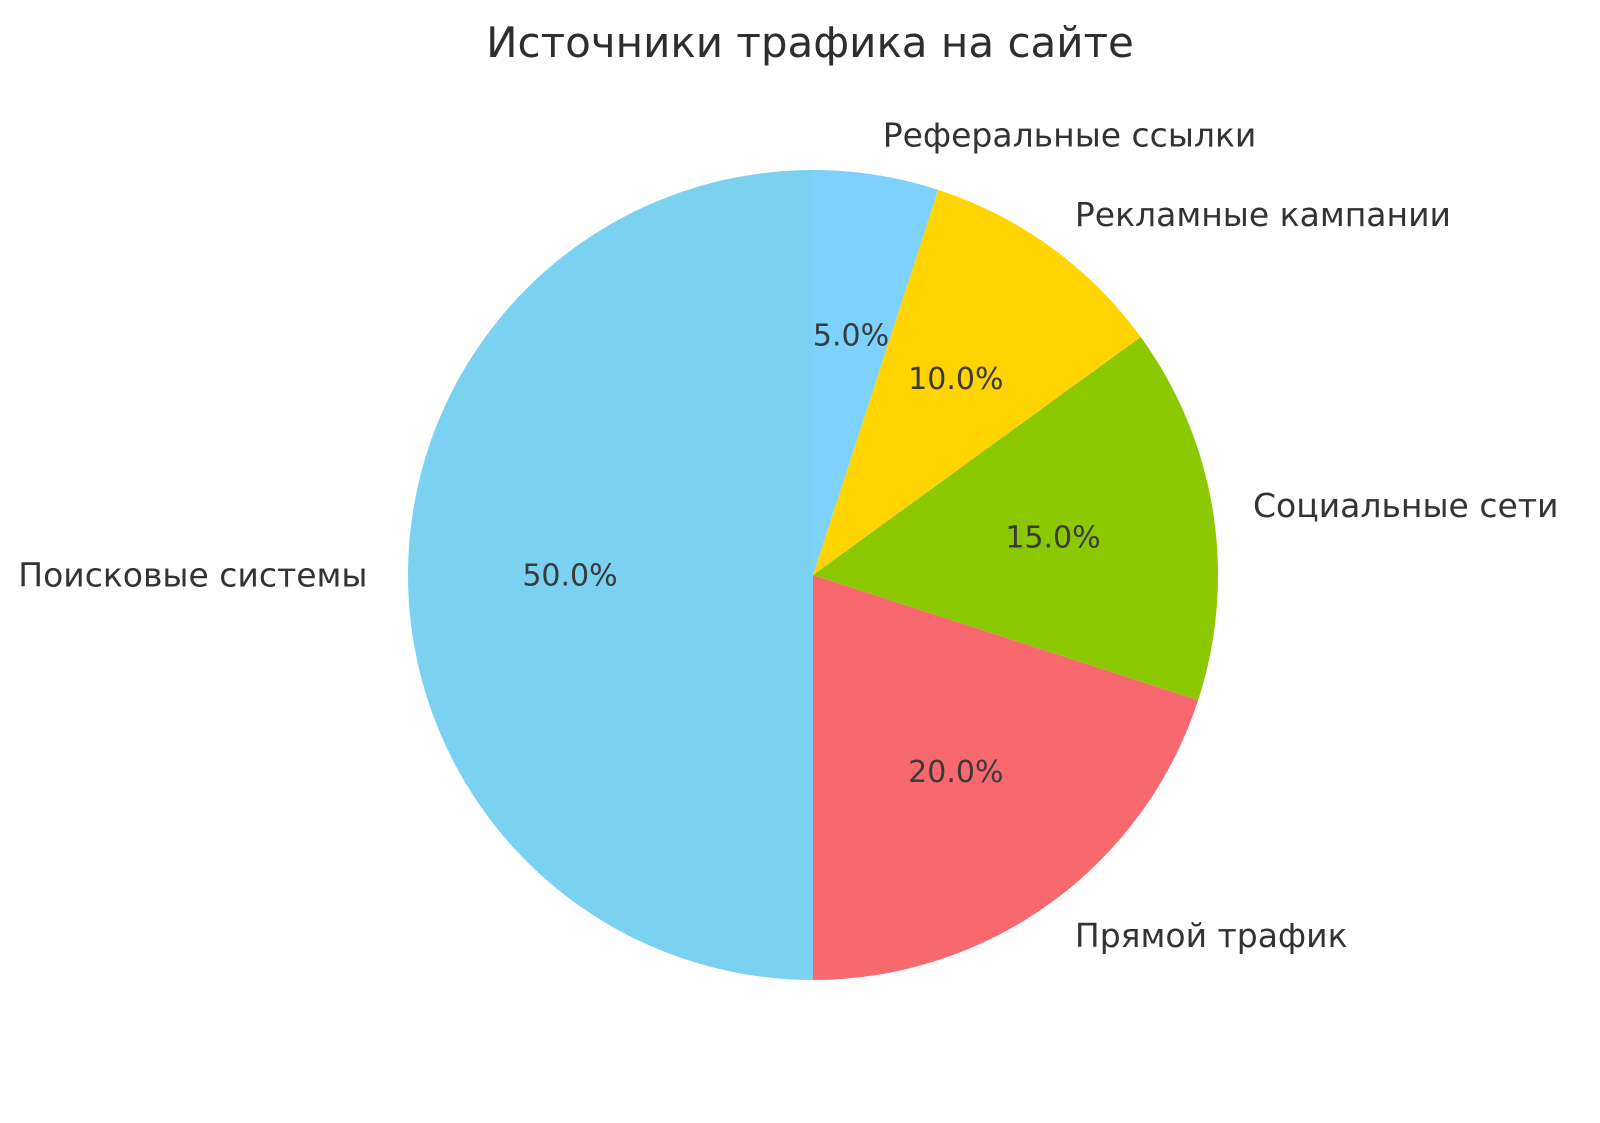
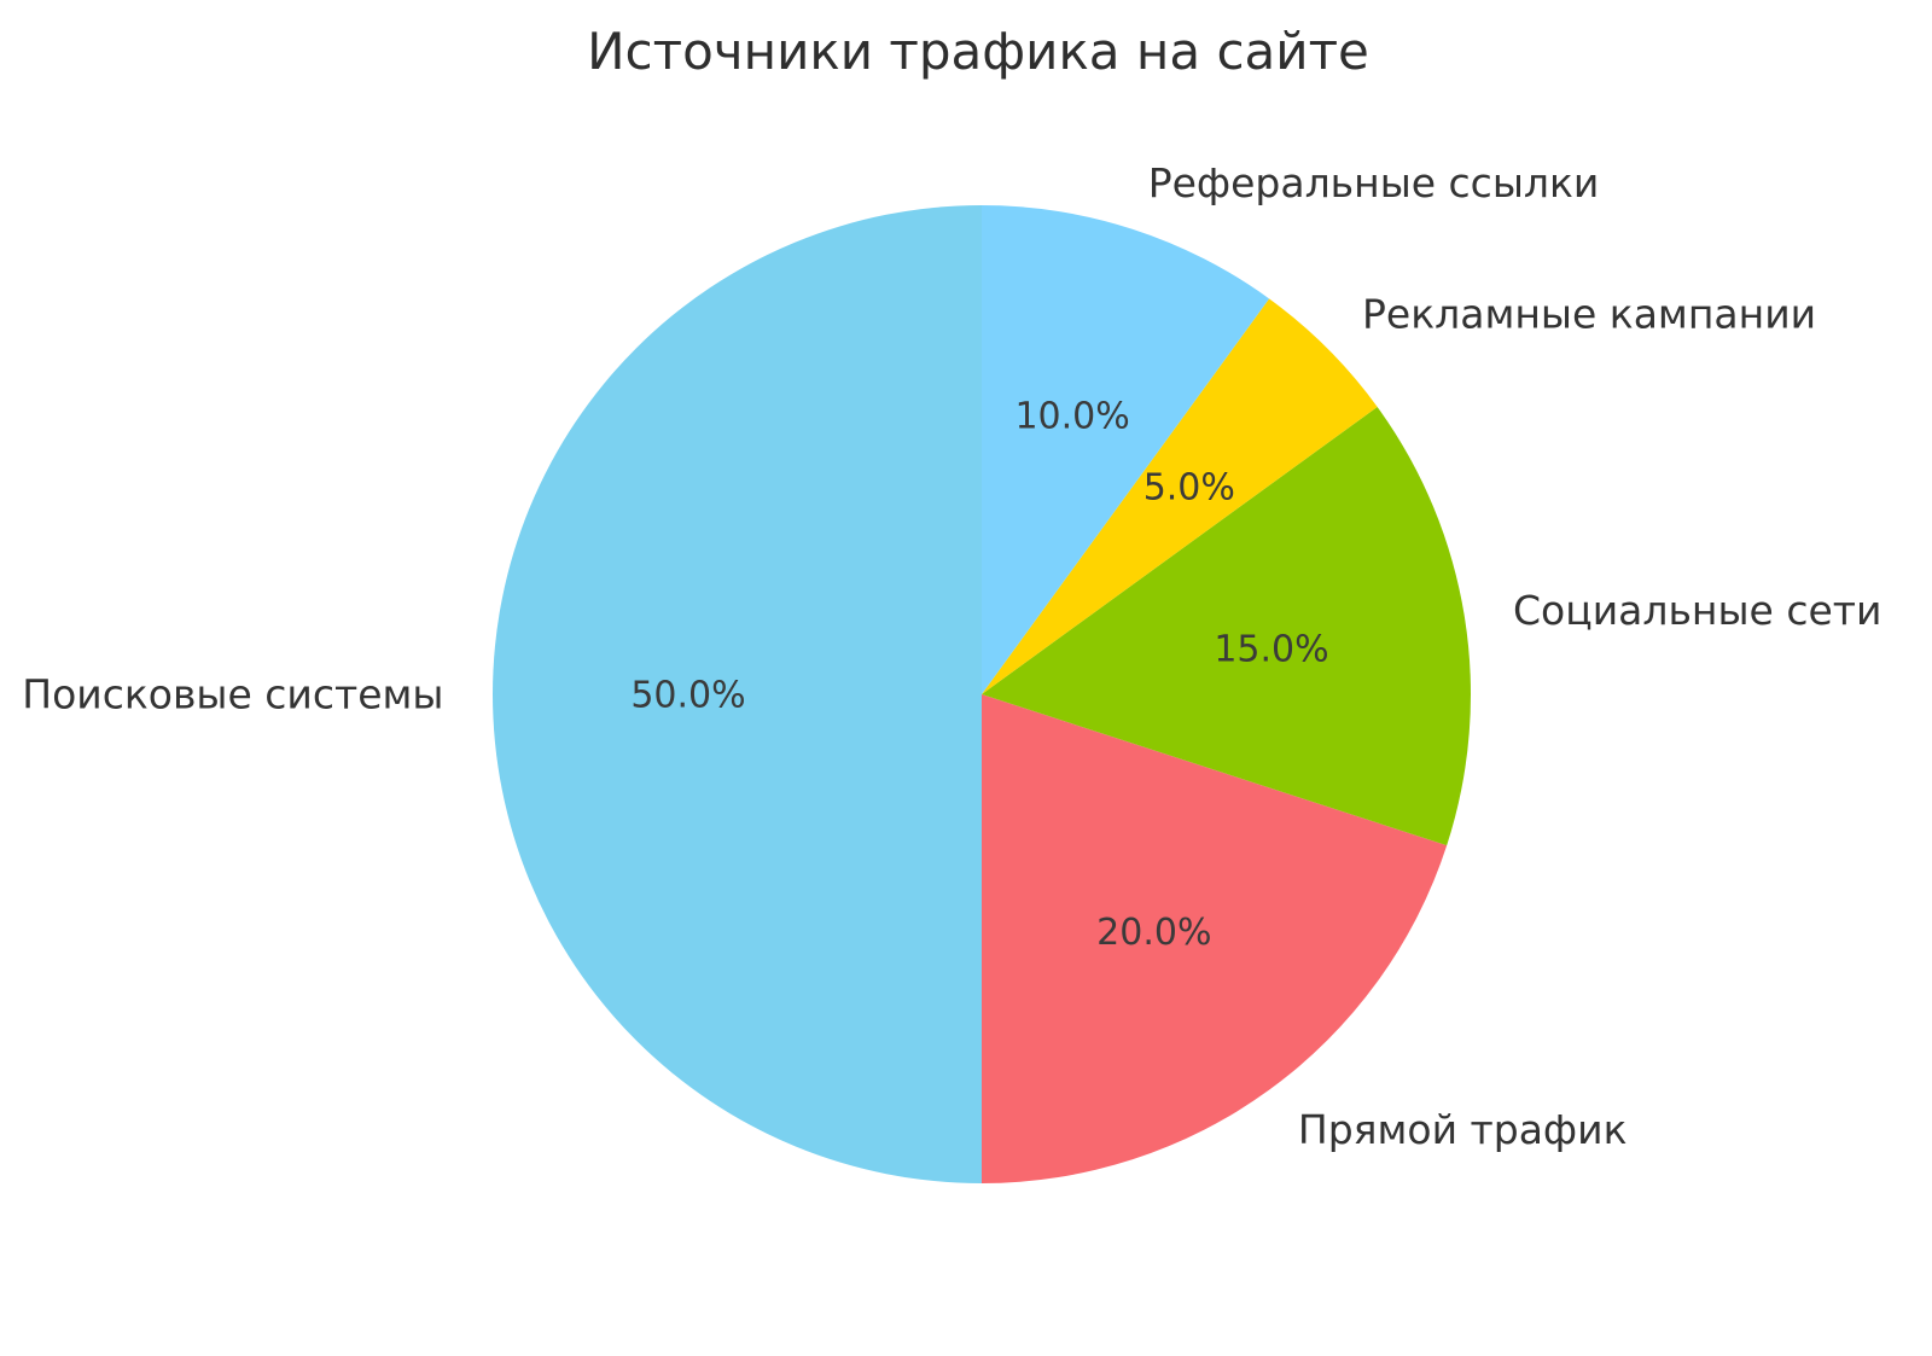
Рекламные кампании: 10.0% -> 5.0%
Реферальные ссылки: 5.0% -> 10.0%
